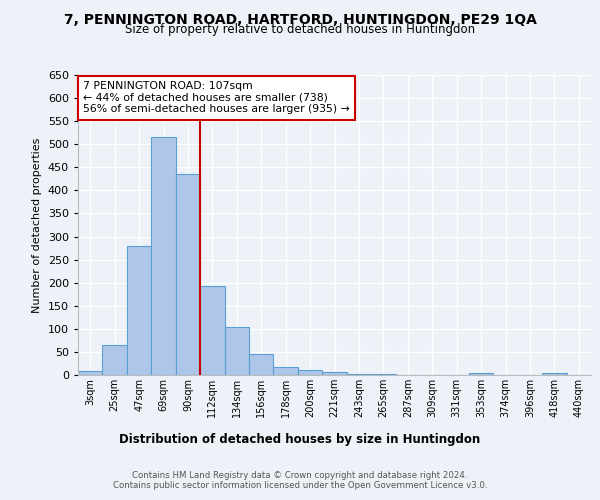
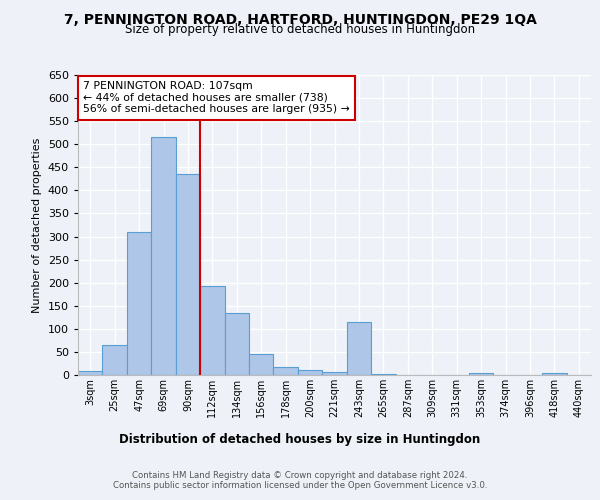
47sqm: 280 -> 310
134sqm: 103 -> 135
243sqm: 3 -> 115
